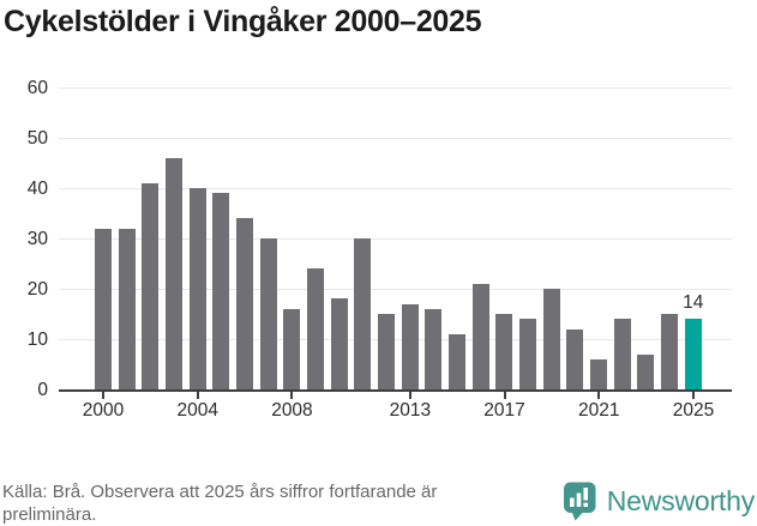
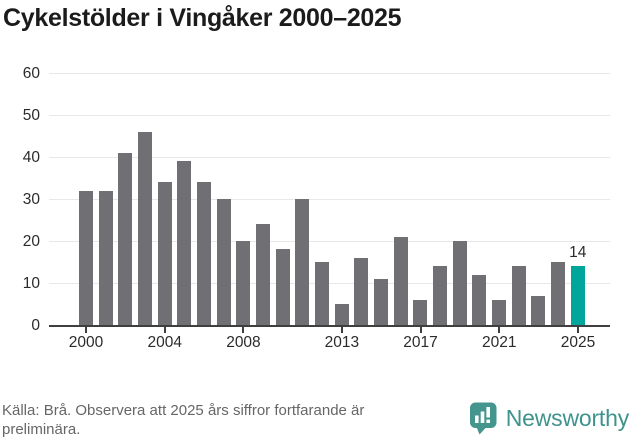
2004: 40 -> 34
2008: 16 -> 20
2013: 17 -> 5
2017: 15 -> 6
